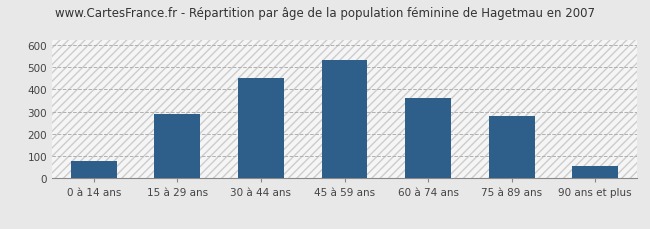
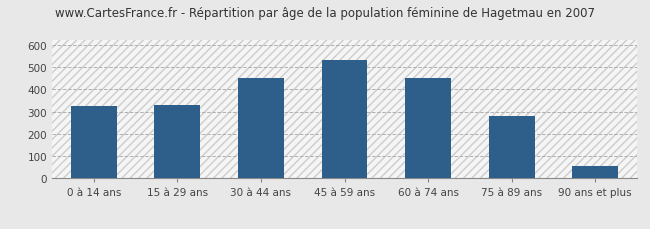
0 à 14 ans: 80 -> 325
15 à 29 ans: 290 -> 330
60 à 74 ans: 360 -> 450
